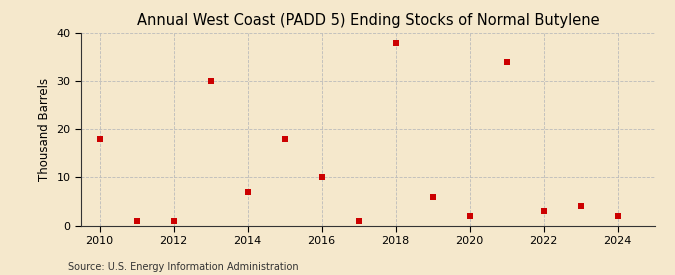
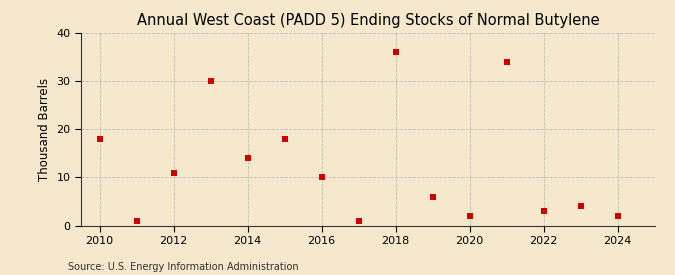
2012: 1 -> 11
2014: 7 -> 14
2018: 38 -> 36
